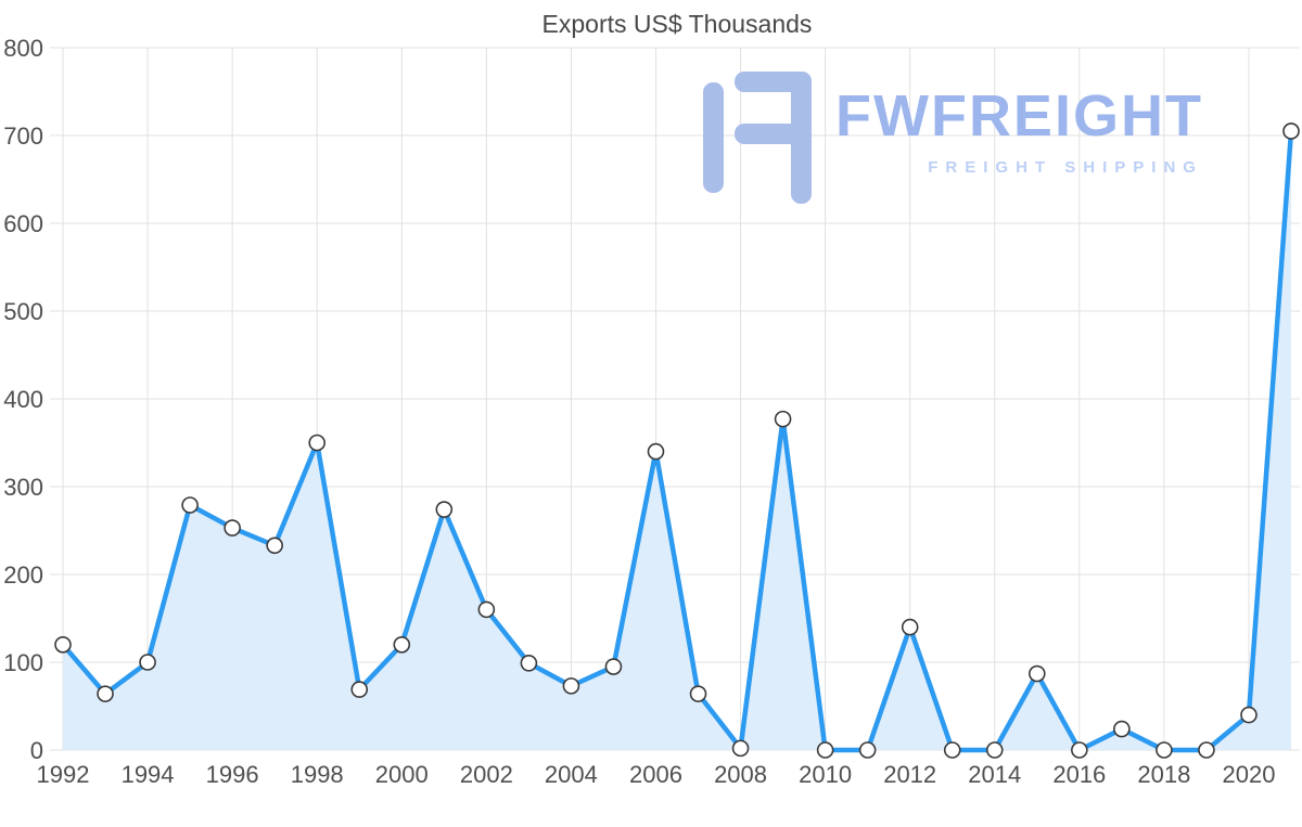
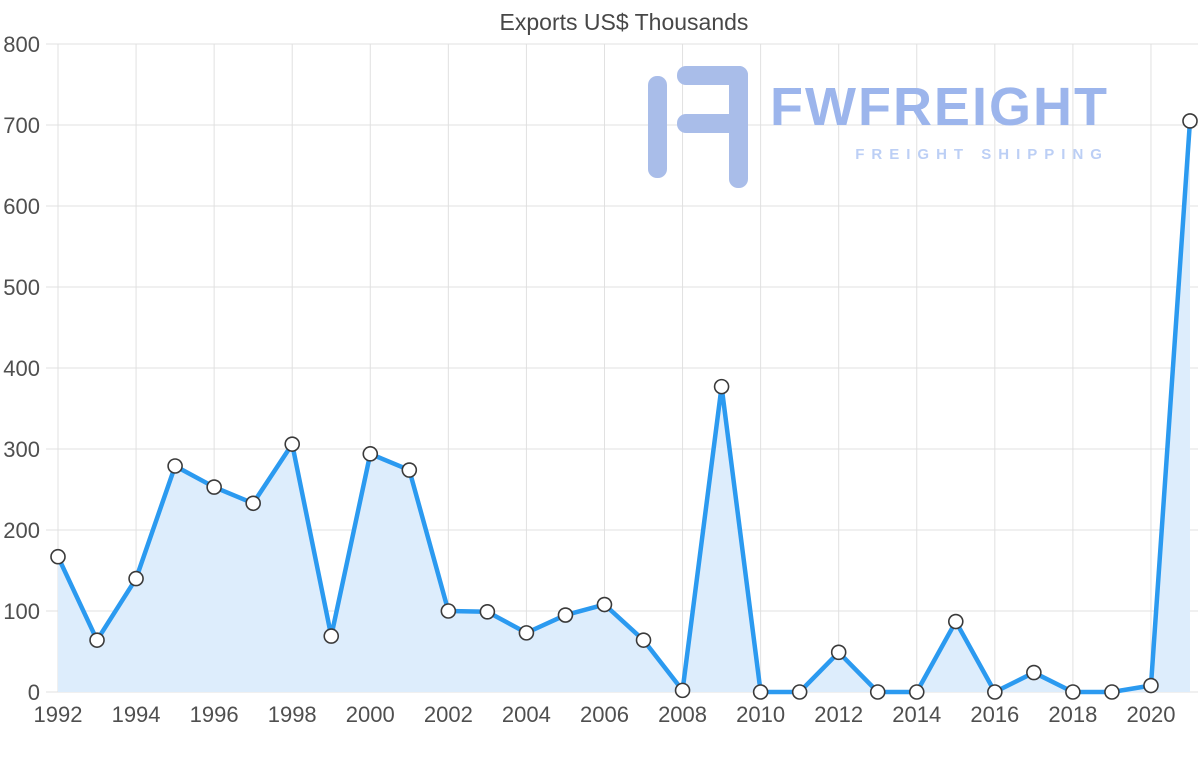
1992: 120 -> 170
1994: 100 -> 140
1998: 350 -> 310
2000: 120 -> 290
2002: 160 -> 100
2006: 340 -> 110
2012: 140 -> 50
2020: 40 -> 10
